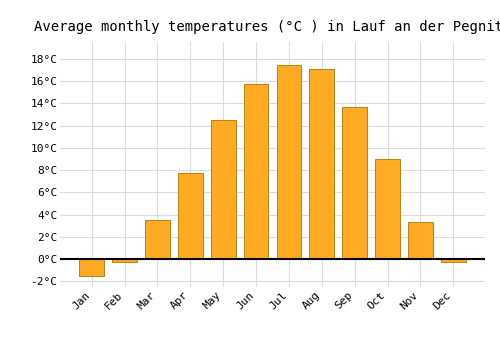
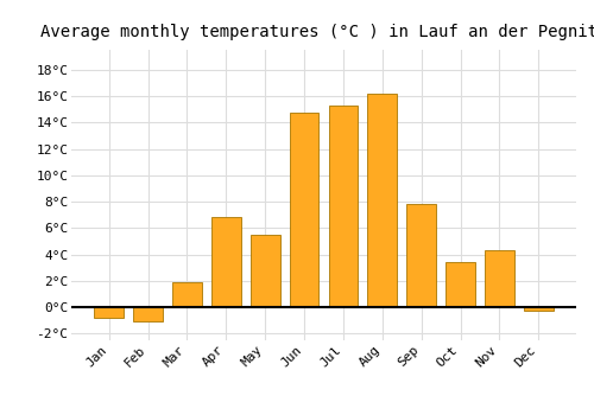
Jan: -1.5°C -> -0.8°C
Feb: -0.3°C -> -1.1°C
Mar: 3.5°C -> 1.9°C
Apr: 7.7°C -> 6.8°C
May: 12.5°C -> 5.5°C
Jun: 15.7°C -> 14.7°C
Jul: 17.4°C -> 15.3°C
Aug: 17.1°C -> 16.2°C
Sep: 13.7°C -> 7.8°C
Oct: 9.0°C -> 3.4°C
Nov: 3.3°C -> 4.3°C
